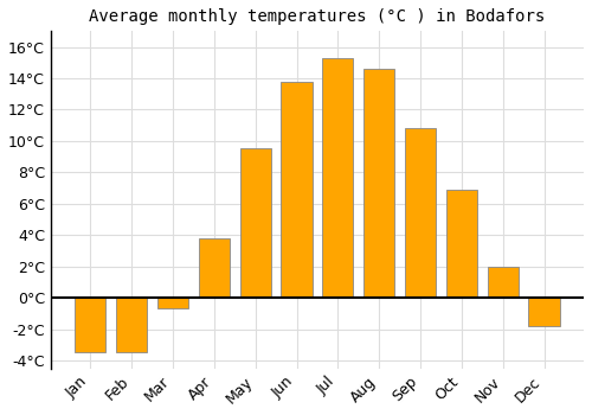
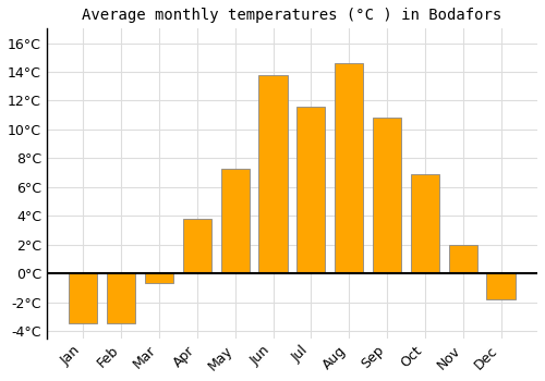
May: 9.5°C -> 7.3°C
Jul: 15.3°C -> 11.6°C
